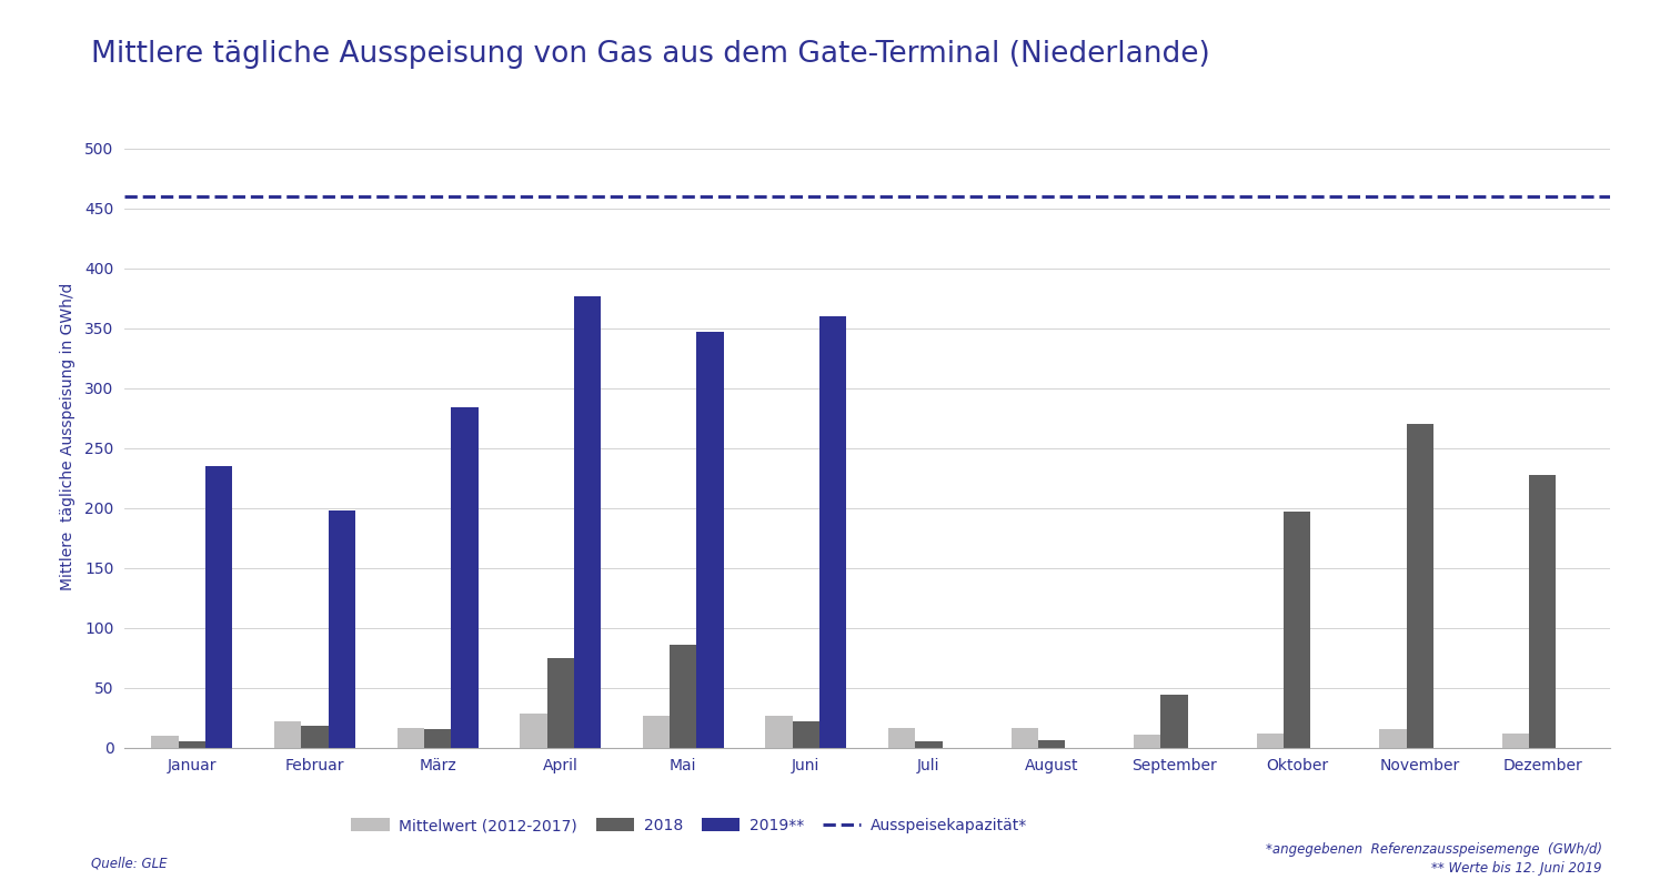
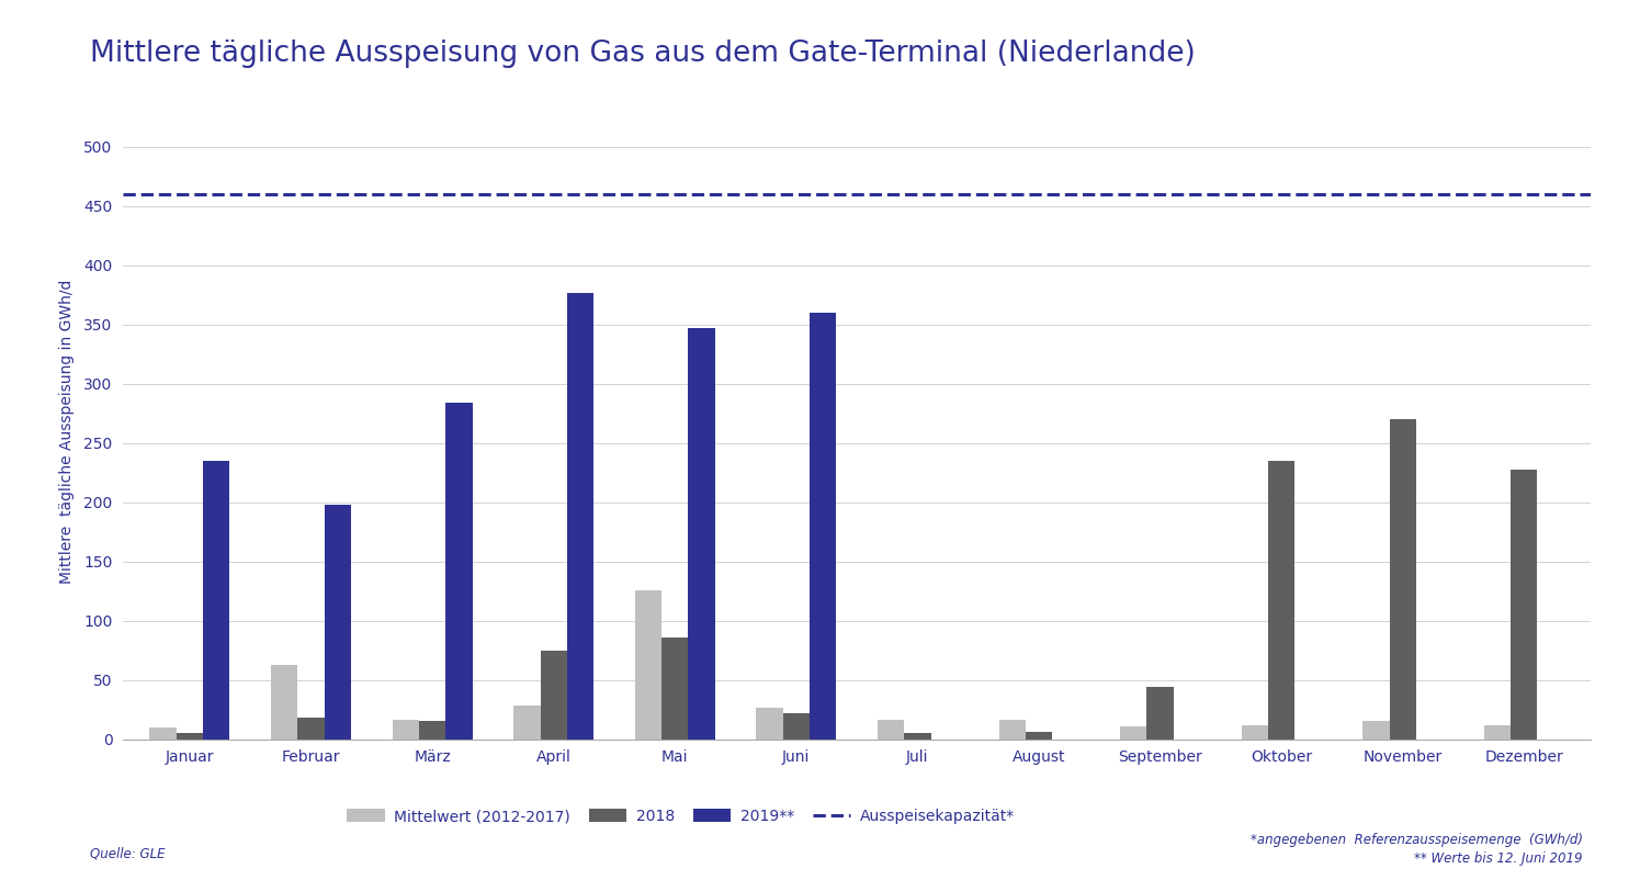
Mittelwert (2012-2017)/Februar: 22 -> 63
Mittelwert (2012-2017)/Mai: 27 -> 126
2018/Oktober: 197 -> 235
